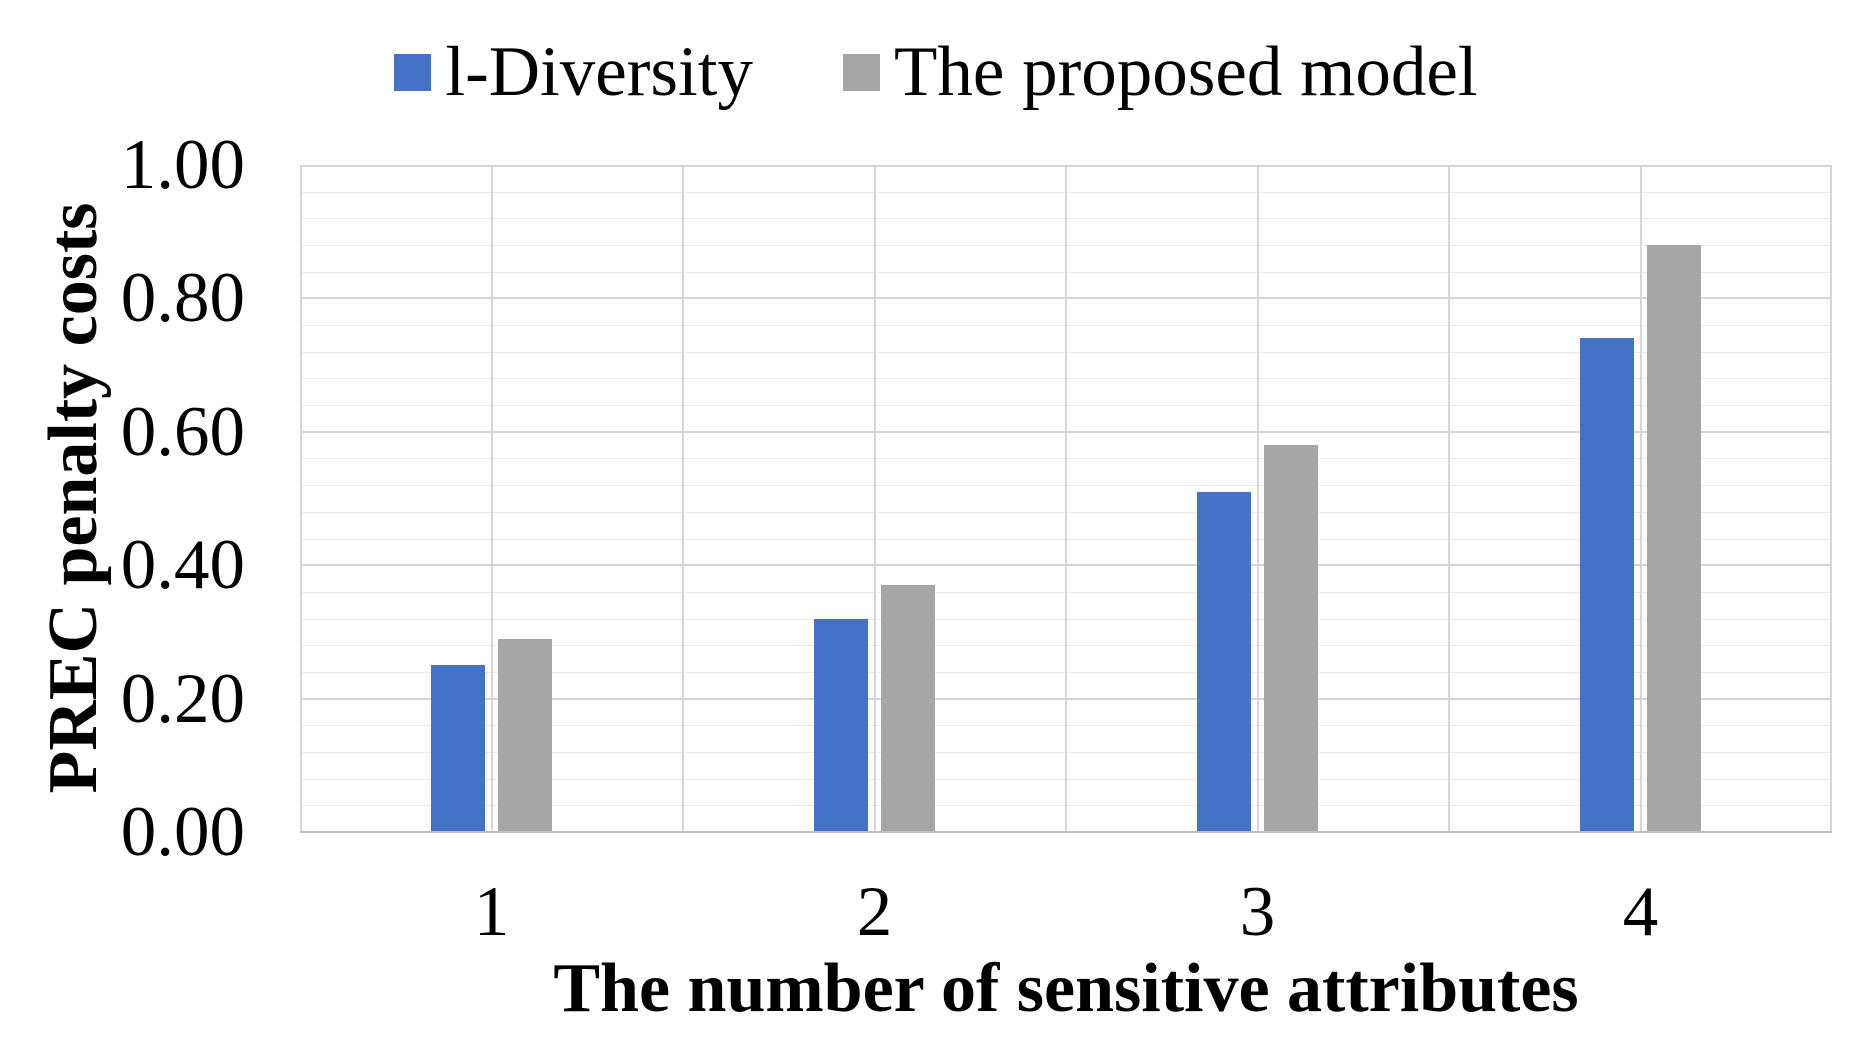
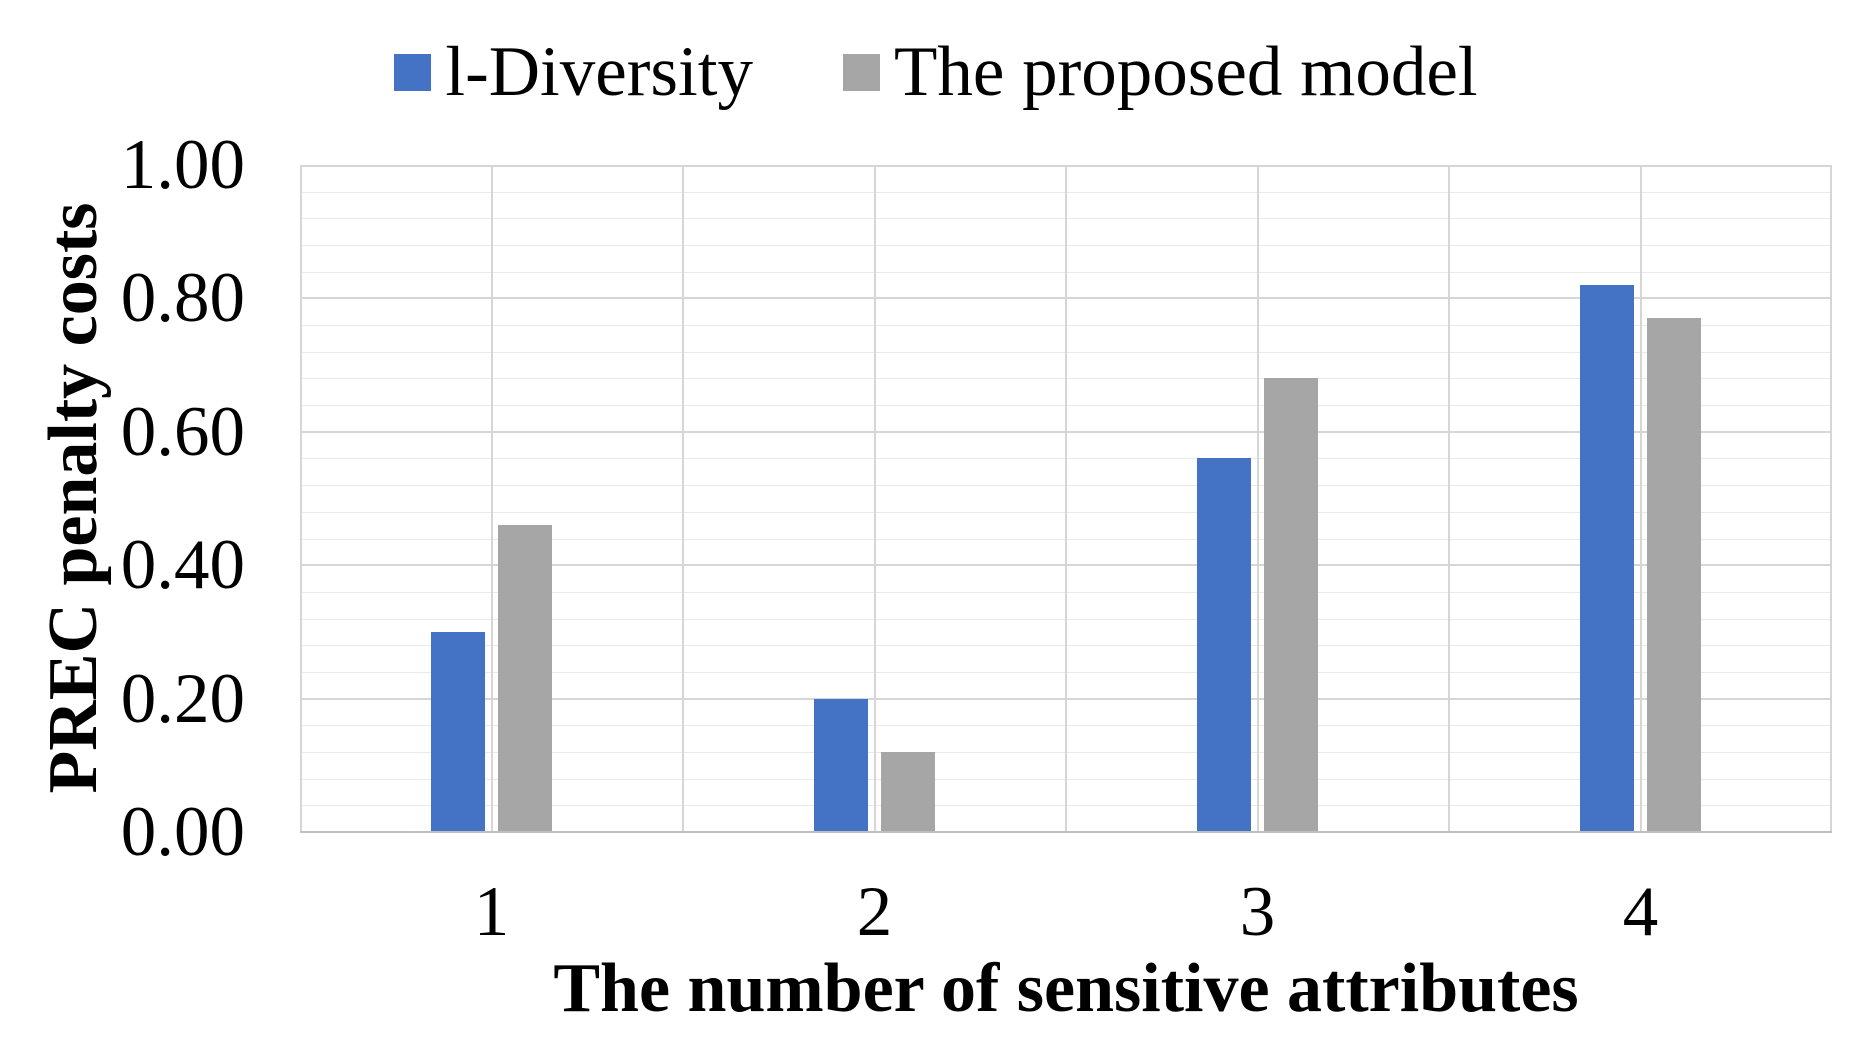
l-Diversity/1: 0.25 -> 0.30
The proposed model/1: 0.29 -> 0.46
l-Diversity/2: 0.32 -> 0.20
The proposed model/2: 0.37 -> 0.12
l-Diversity/3: 0.51 -> 0.56
The proposed model/3: 0.58 -> 0.68
l-Diversity/4: 0.74 -> 0.82
The proposed model/4: 0.88 -> 0.77
